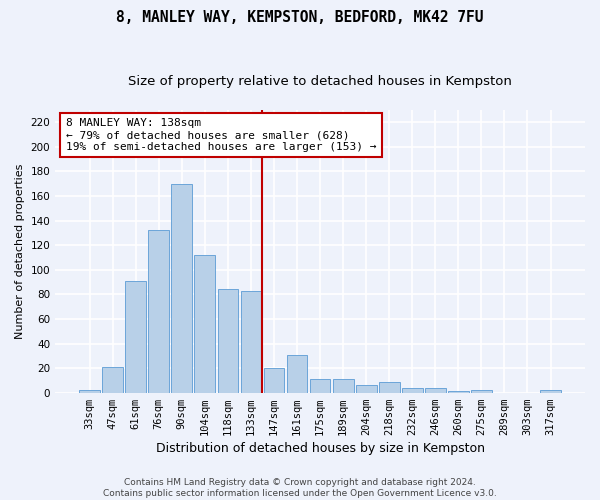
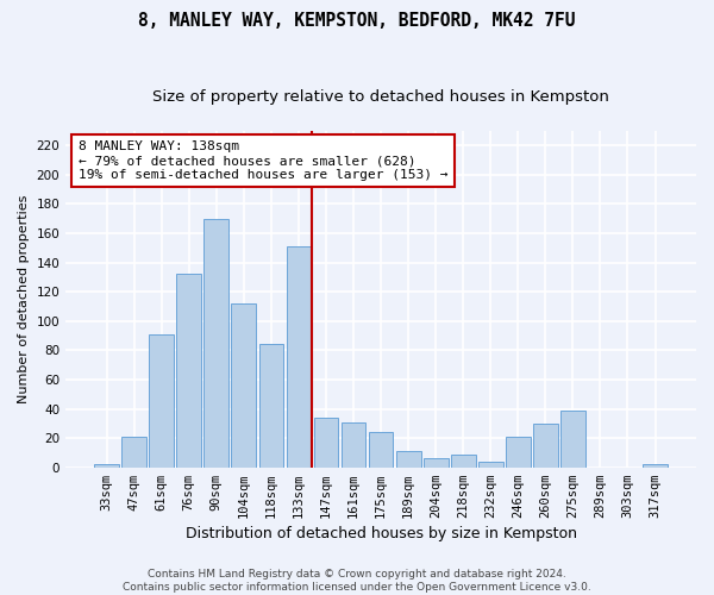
133sqm: 83 -> 151
147sqm: 20 -> 34
175sqm: 11 -> 24
246sqm: 4 -> 21
260sqm: 1 -> 30
275sqm: 2 -> 39
